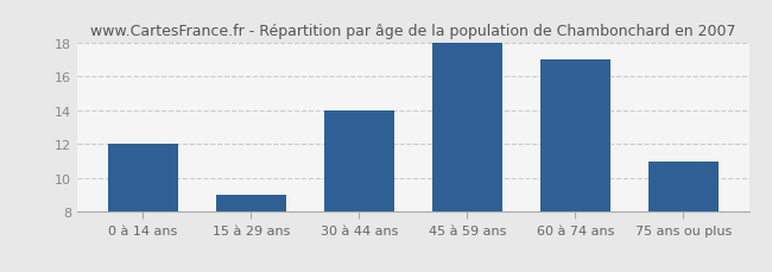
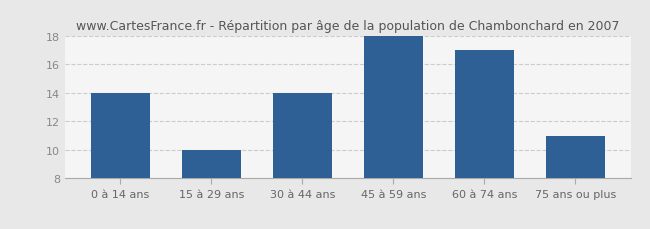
0 à 14 ans: 12 -> 14
15 à 29 ans: 9 -> 10
